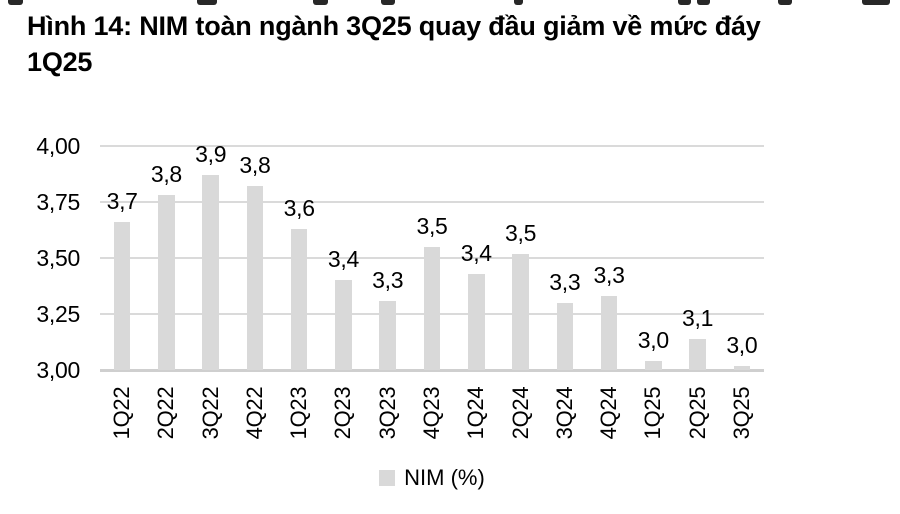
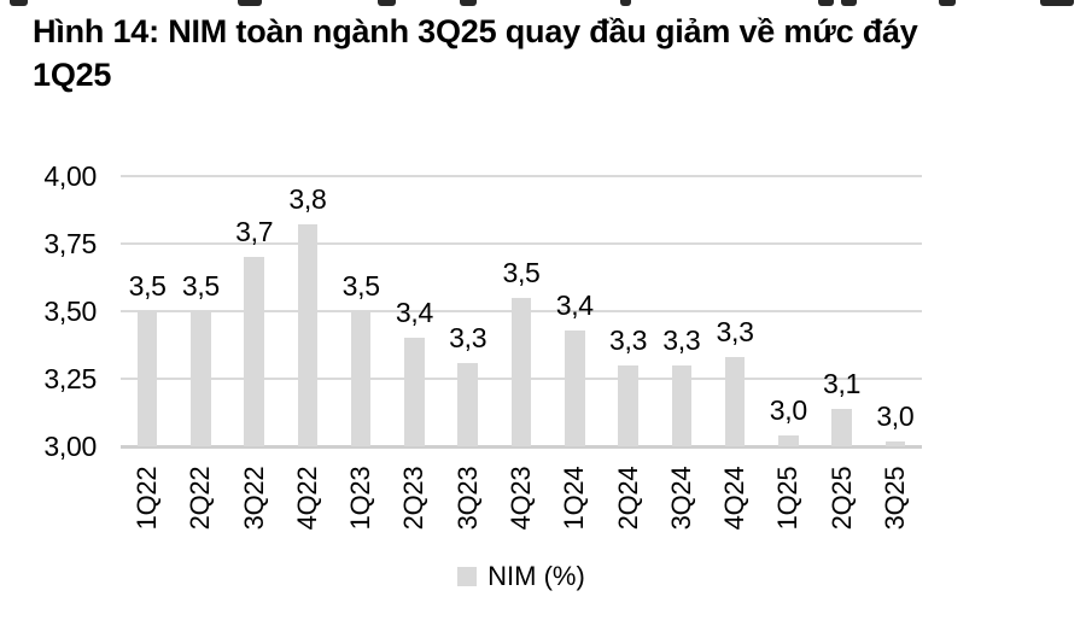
1Q22: 3,7 -> 3,5
2Q22: 3,8 -> 3,5
3Q22: 3,9 -> 3,7
1Q23: 3,6 -> 3,5
2Q24: 3,5 -> 3,3
